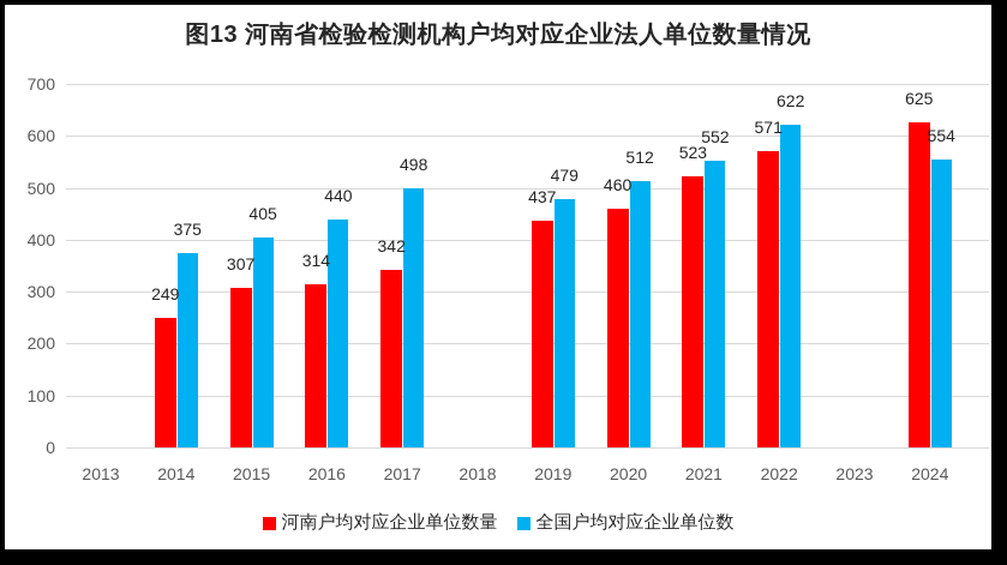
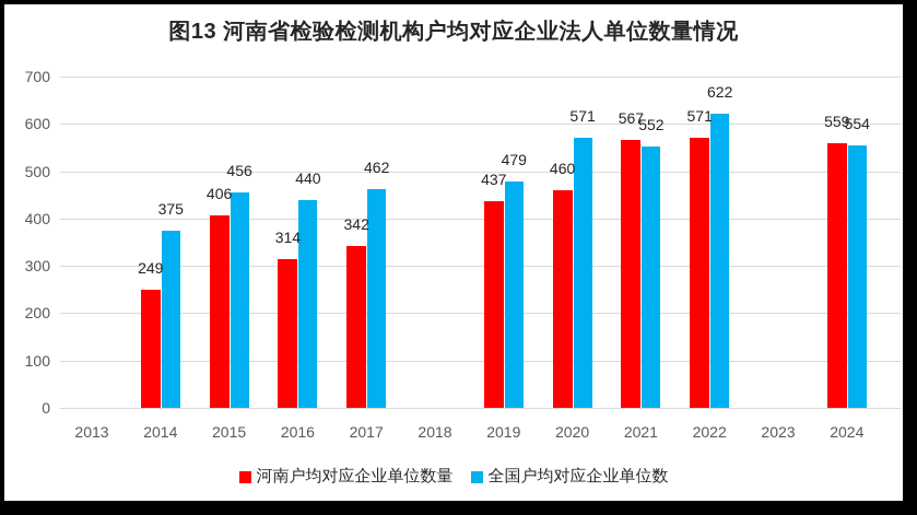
河南户均对应企业单位数量/2015: 307 -> 406
全国户均对应企业单位数/2015: 405 -> 456
全国户均对应企业单位数/2017: 498 -> 462
全国户均对应企业单位数/2020: 512 -> 571
河南户均对应企业单位数量/2021: 523 -> 567
河南户均对应企业单位数量/2024: 625 -> 559
